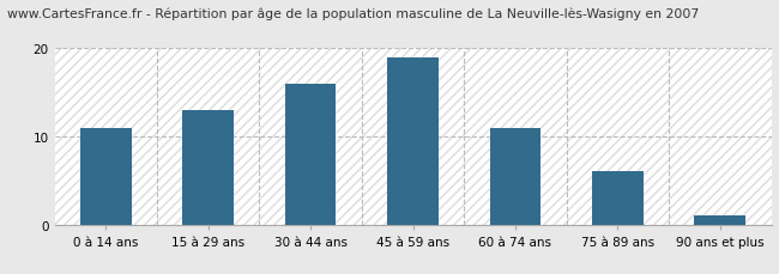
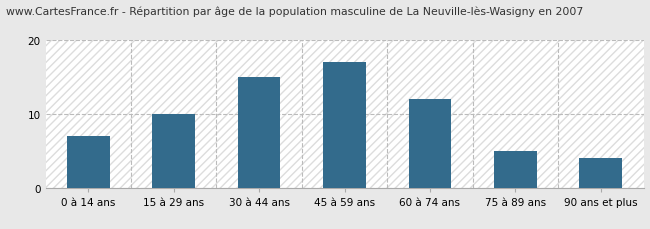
0 à 14 ans: 11 -> 7
15 à 29 ans: 13 -> 10
30 à 44 ans: 16 -> 15
45 à 59 ans: 19 -> 17
60 à 74 ans: 11 -> 12
75 à 89 ans: 6 -> 5
90 ans et plus: 1 -> 4
